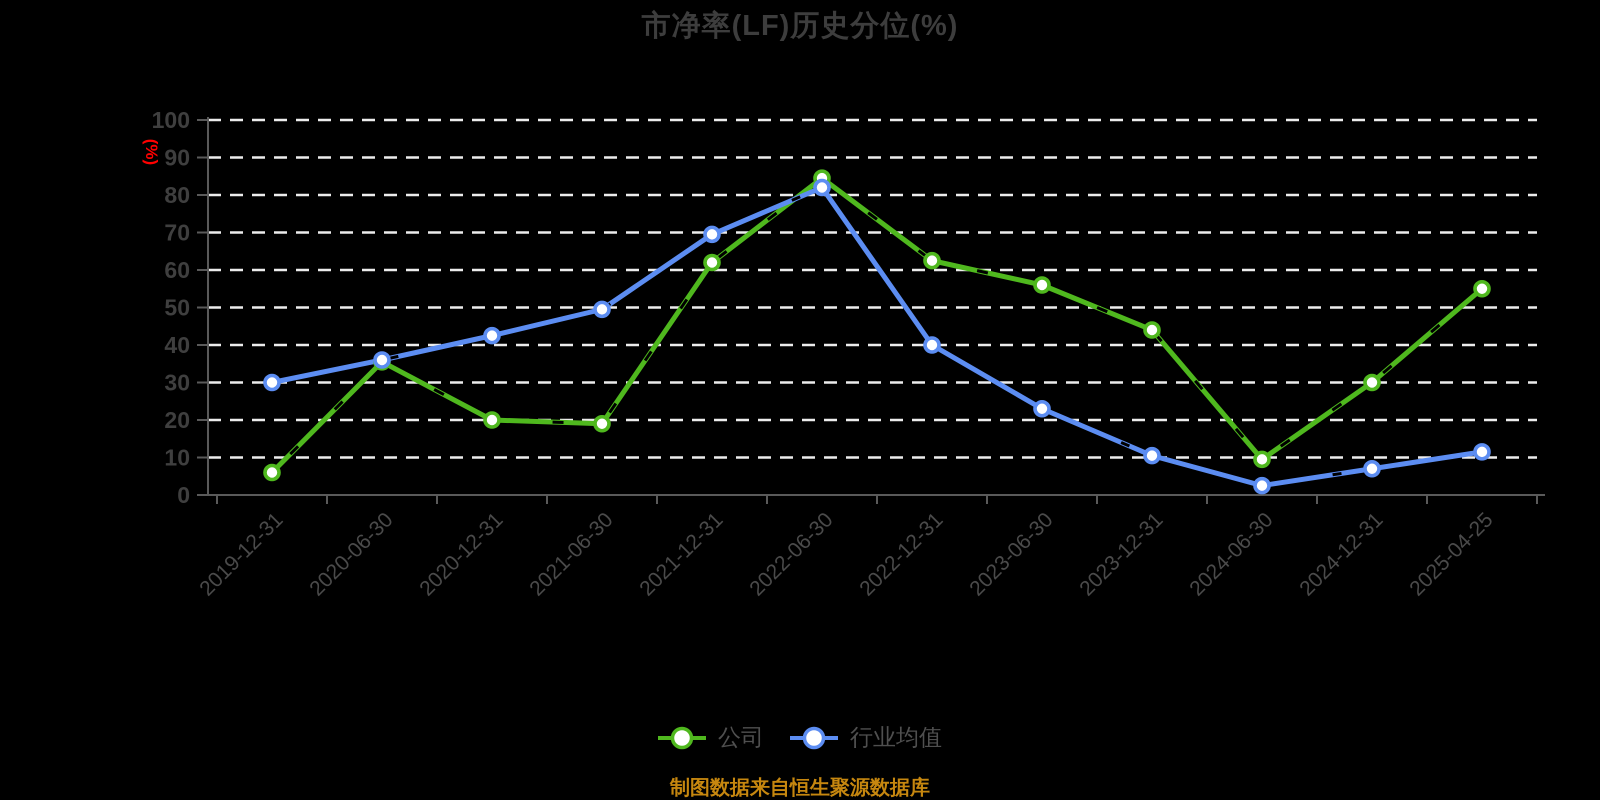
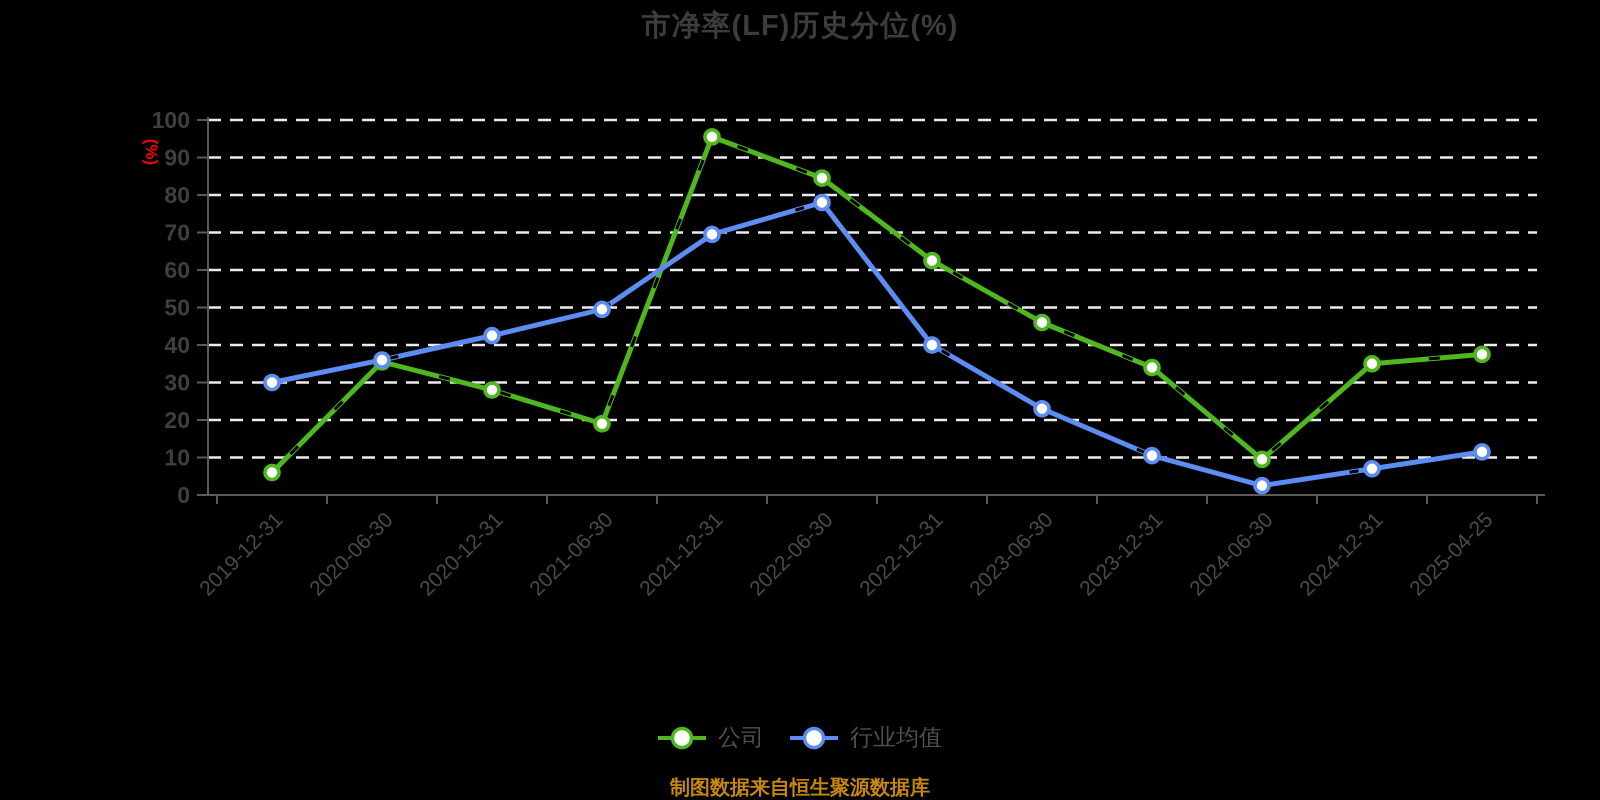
公司/2020-12-31: 20 -> 28
公司/2021-12-31: 62 -> 96
行业均值/2022-06-30: 82 -> 78
公司/2023-06-30: 56 -> 46
公司/2023-12-31: 44 -> 34
公司/2024-12-31: 30 -> 35
公司/2025-04-25: 55 -> 38
